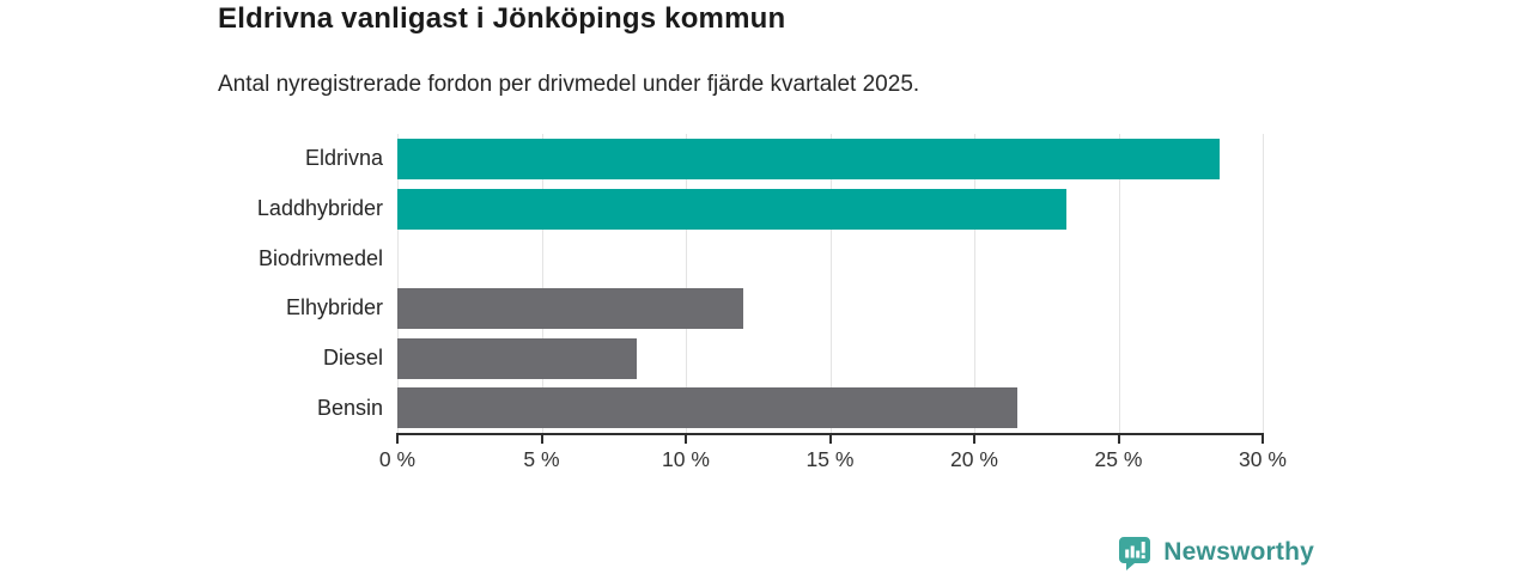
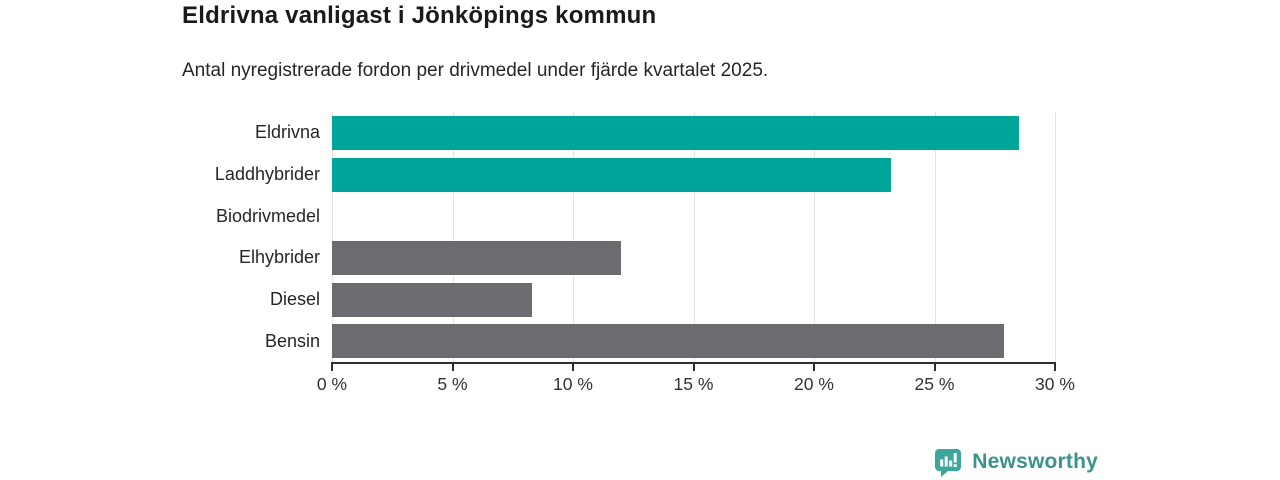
Bensin: 21.5% -> 27.9%
